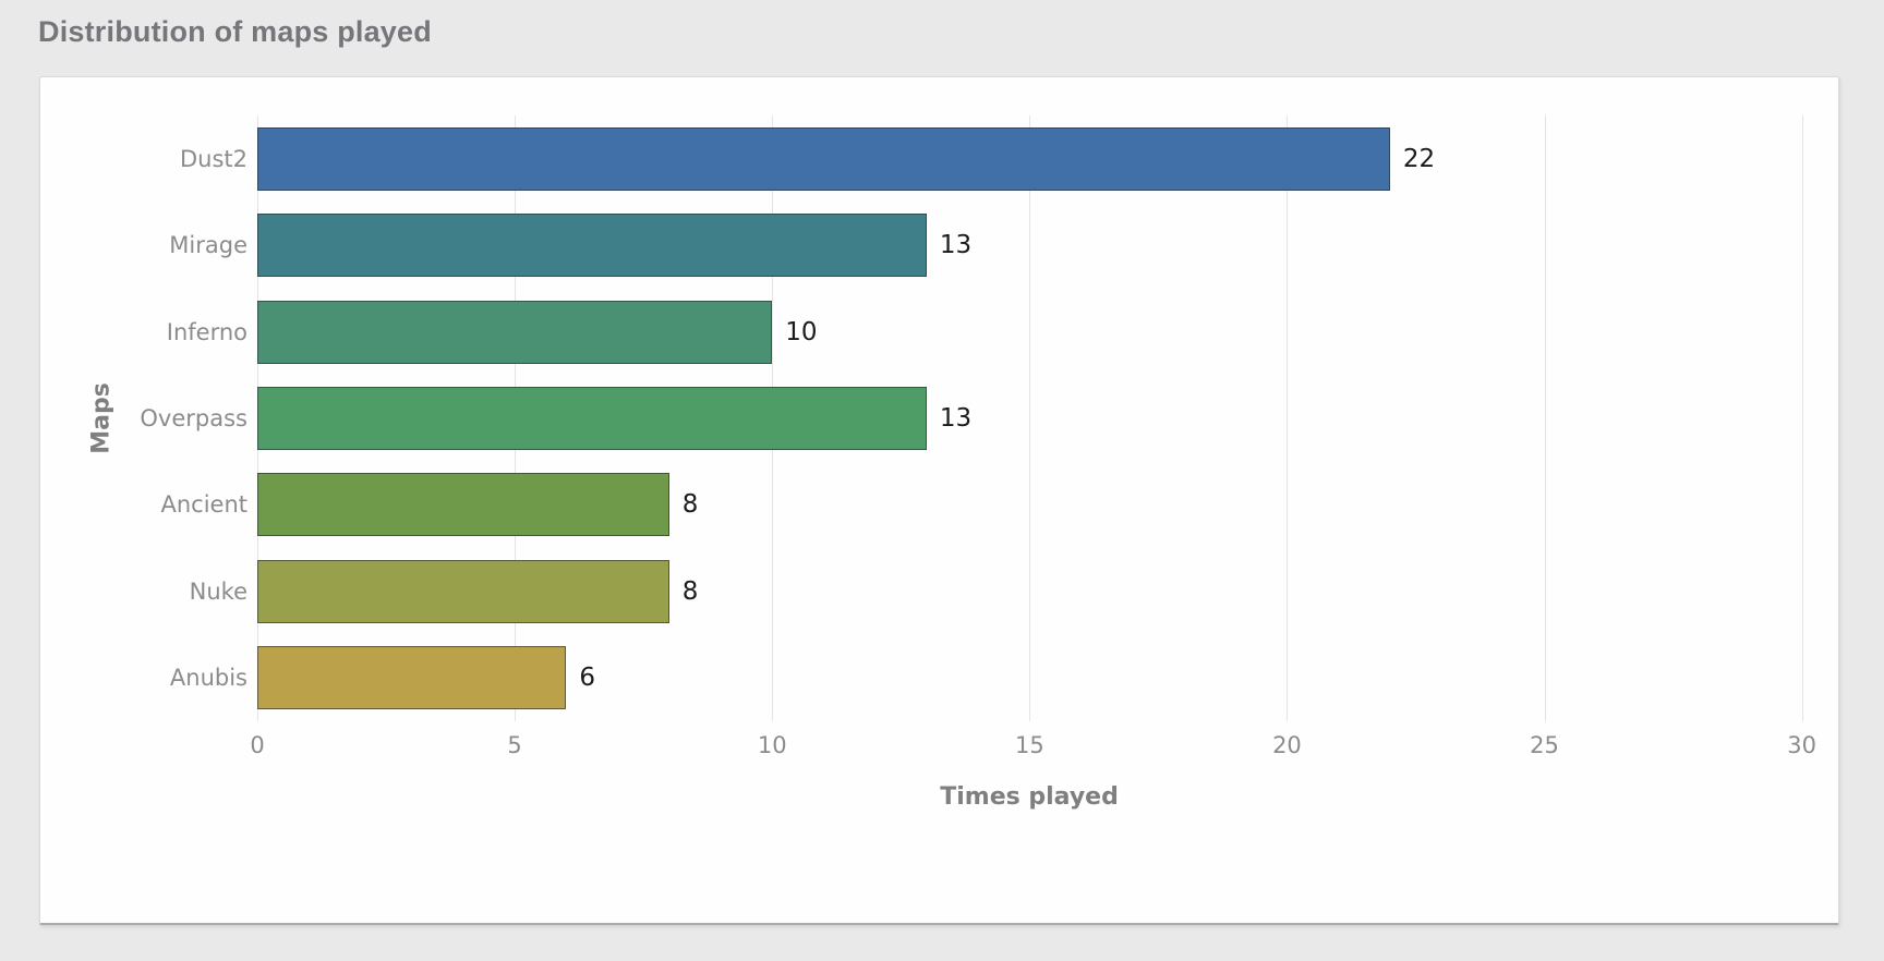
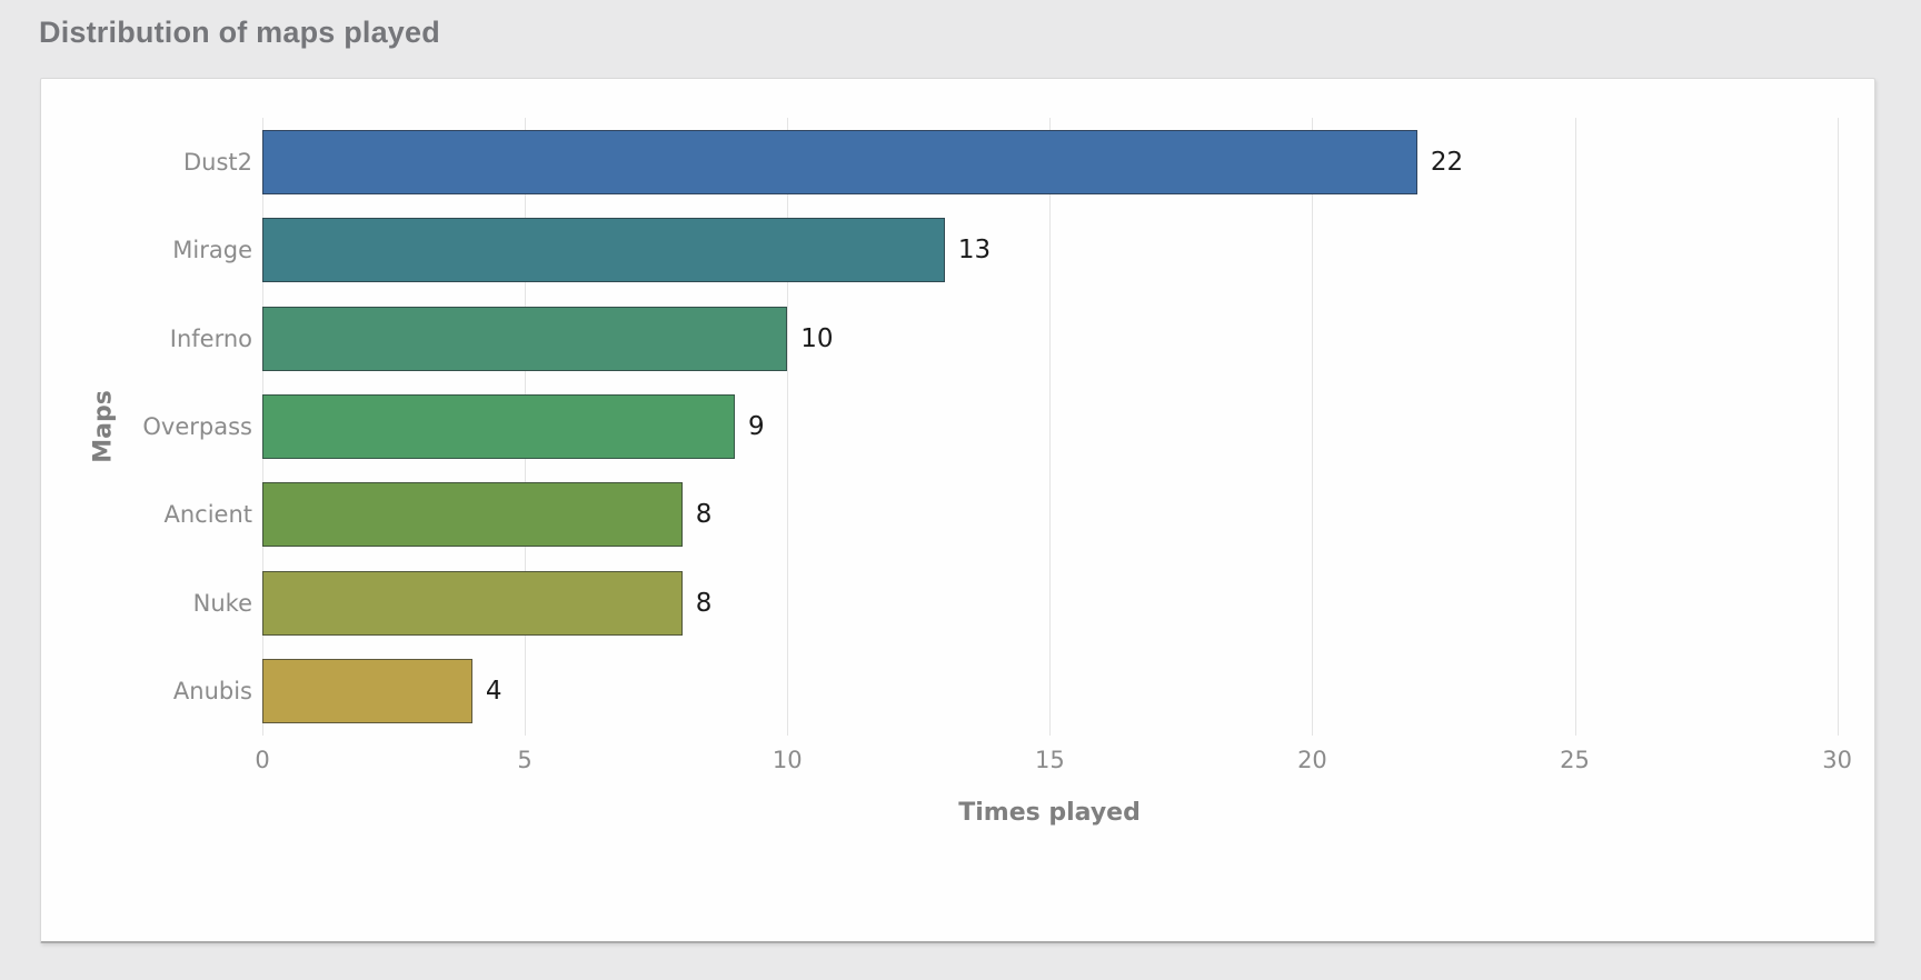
Overpass: 13 -> 9
Anubis: 6 -> 4
